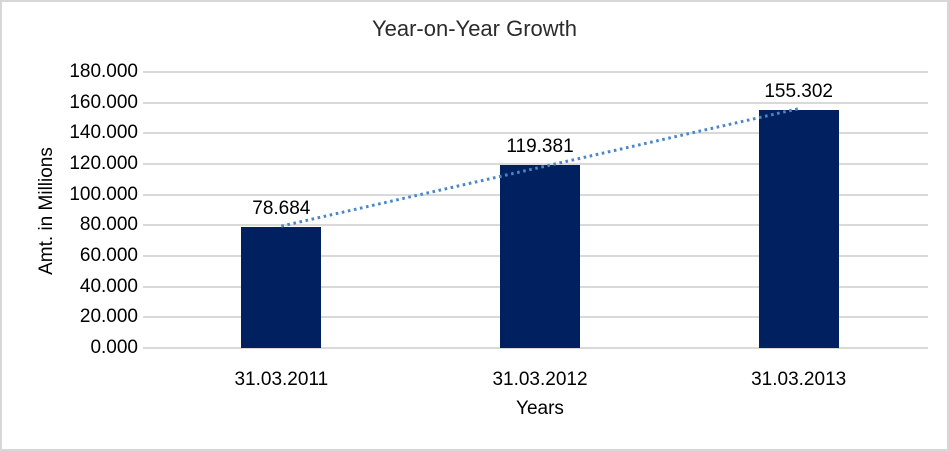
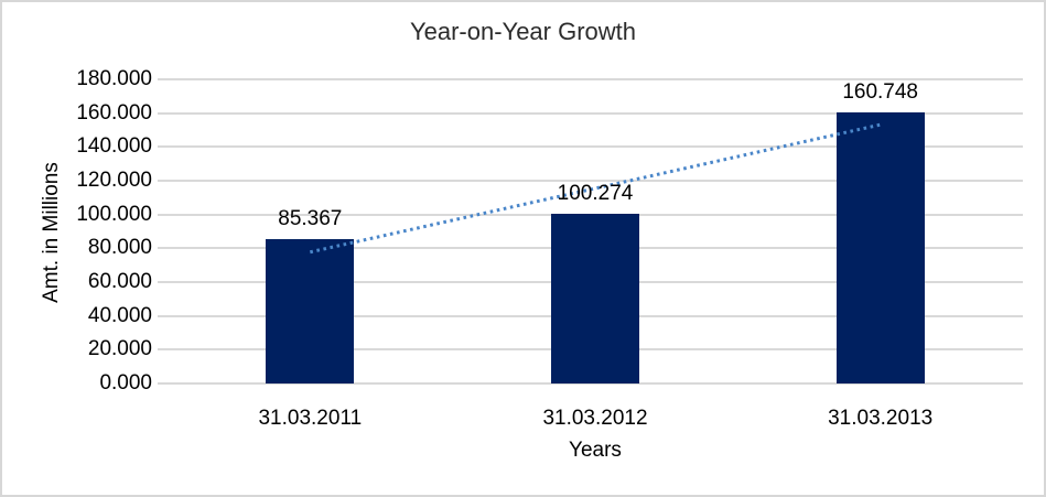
31.03.2011: 78.684 -> 85.367
31.03.2012: 119.381 -> 100.274
31.03.2013: 155.302 -> 160.748
